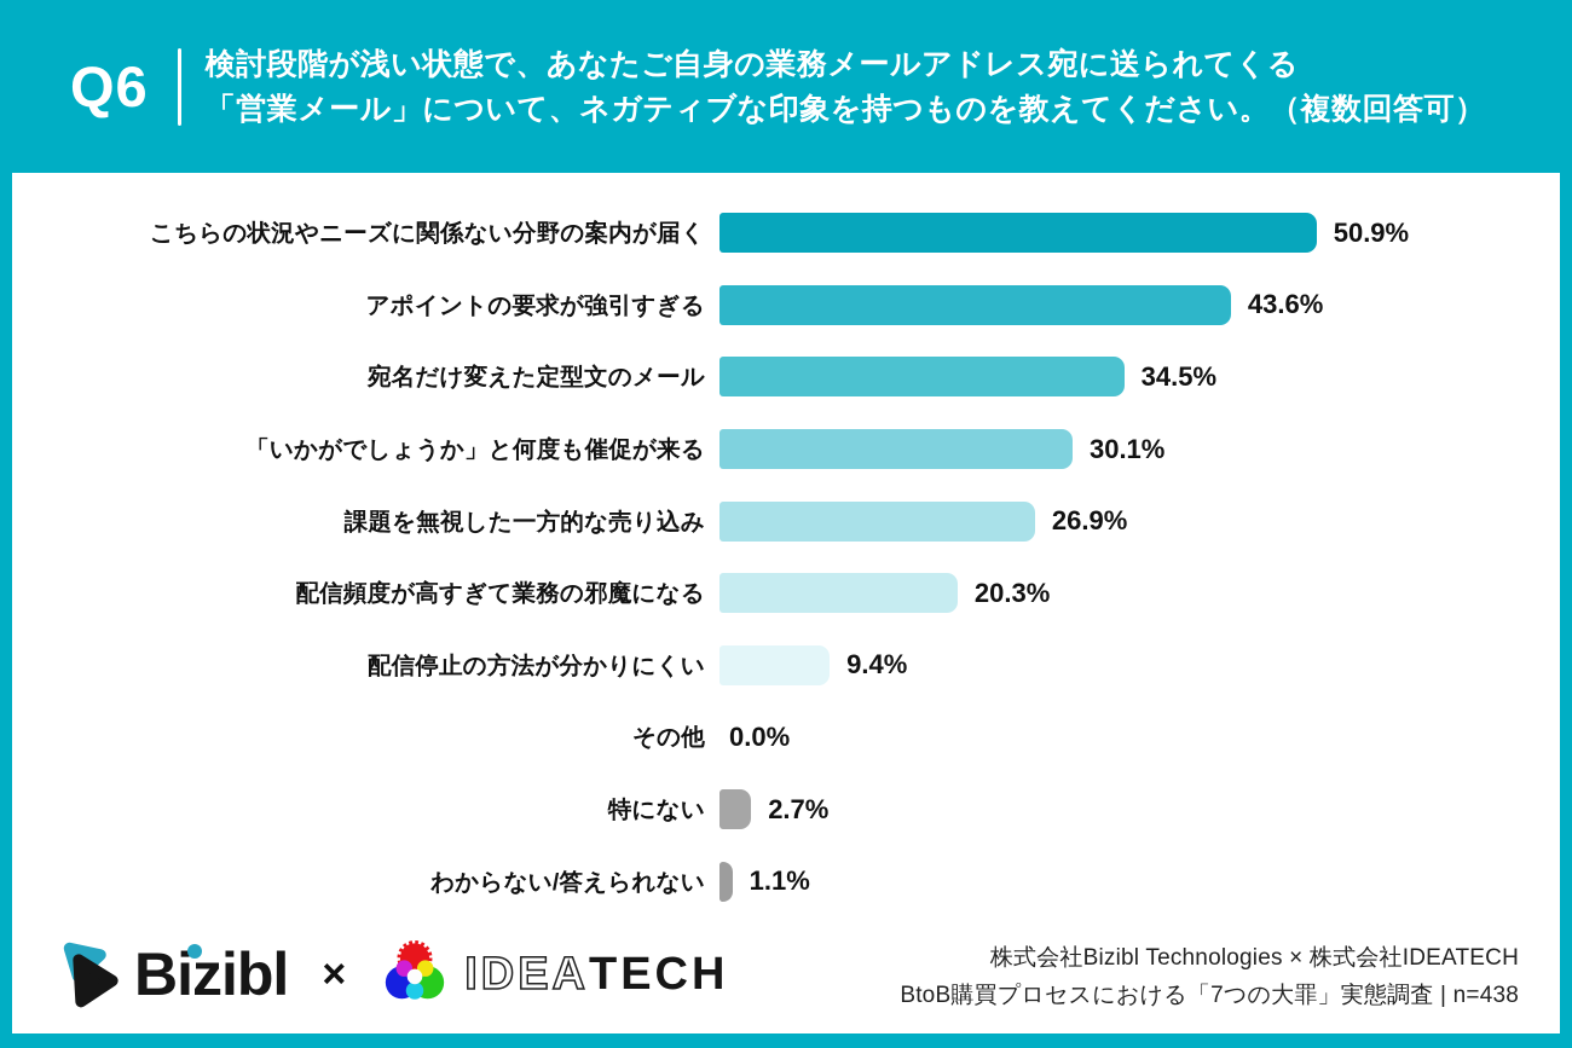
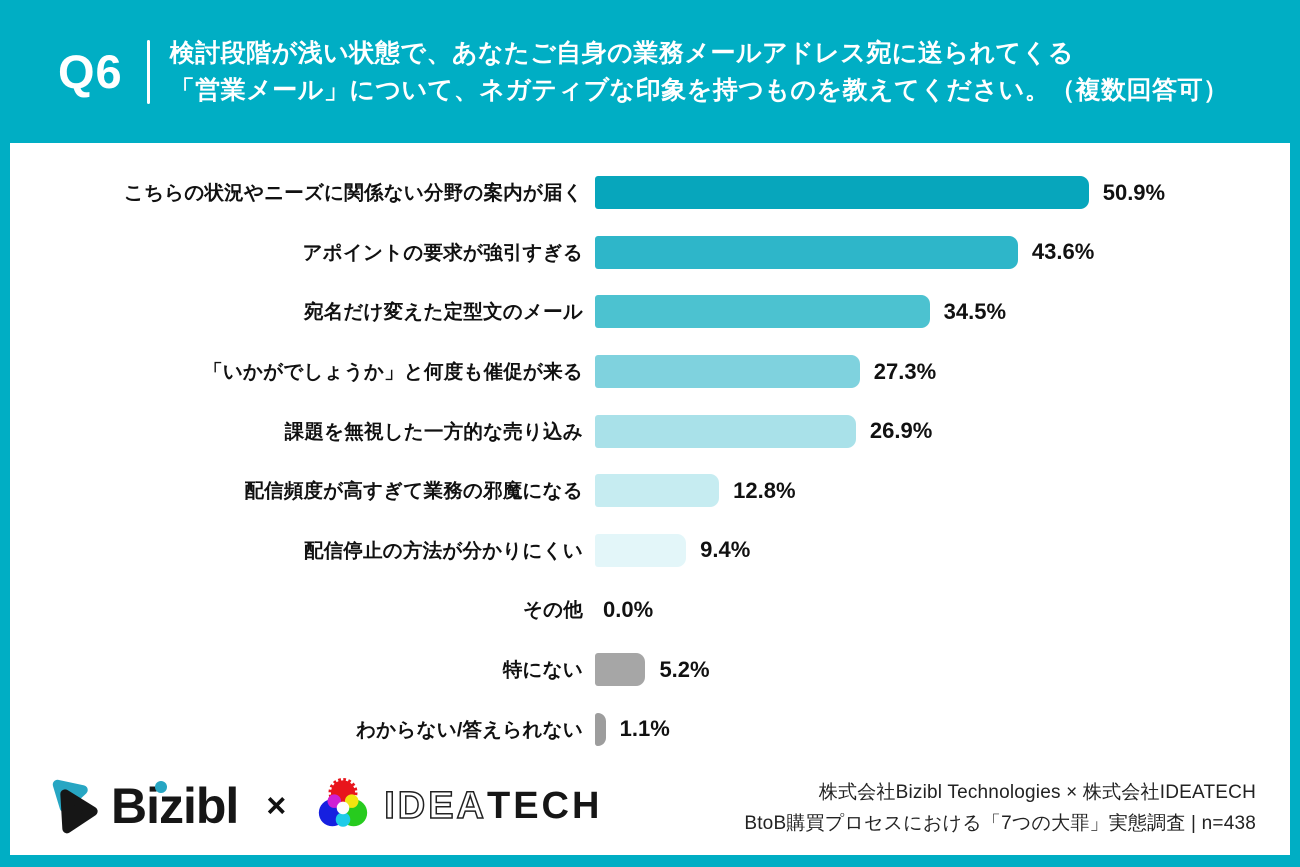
「いかがでしょうか」と何度も催促が来る: 30.1% -> 27.3%
配信頻度が高すぎて業務の邪魔になる: 20.3% -> 12.8%
特にない: 2.7% -> 5.2%
